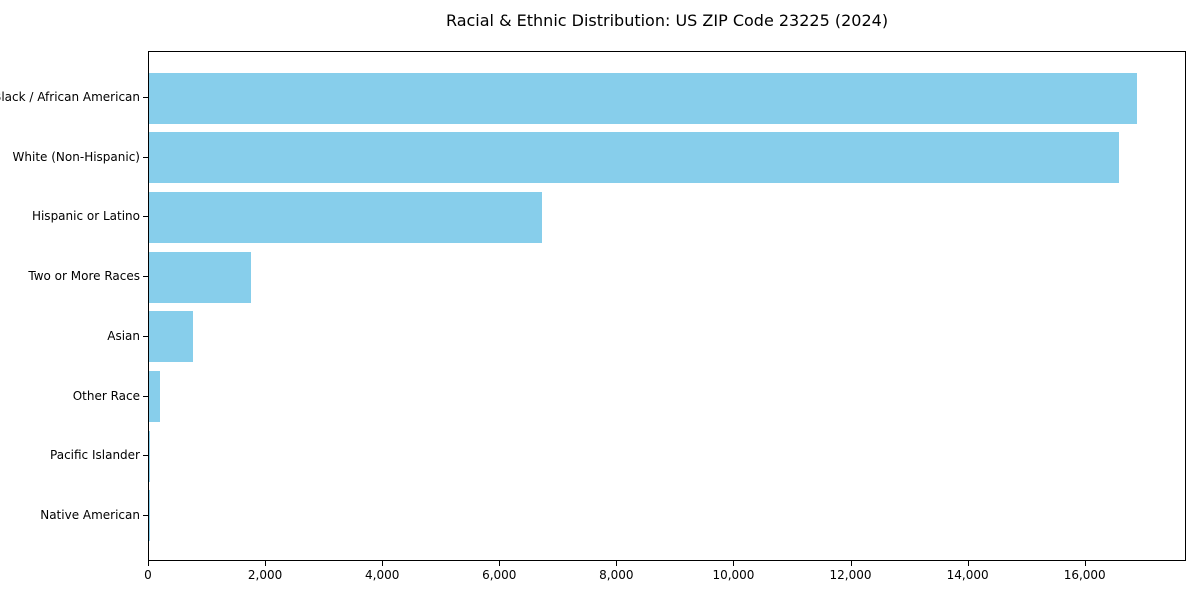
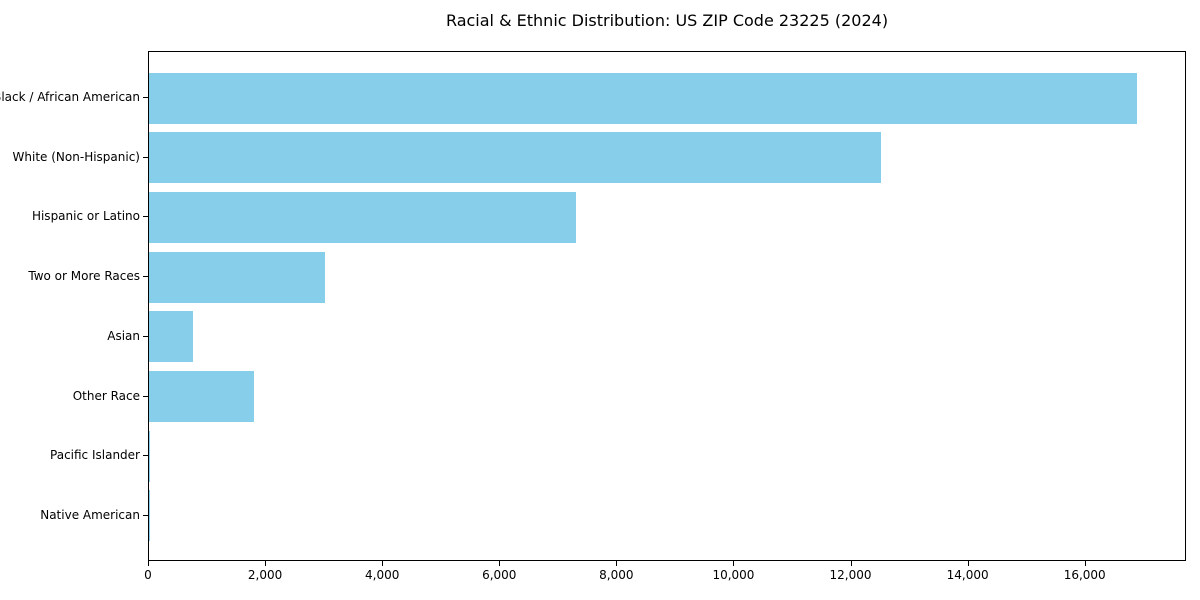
White (Non-Hispanic): 16600 -> 12500
Hispanic or Latino: 6700 -> 7300
Two or More Races: 1700 -> 3000
Other Race: 200 -> 1800
